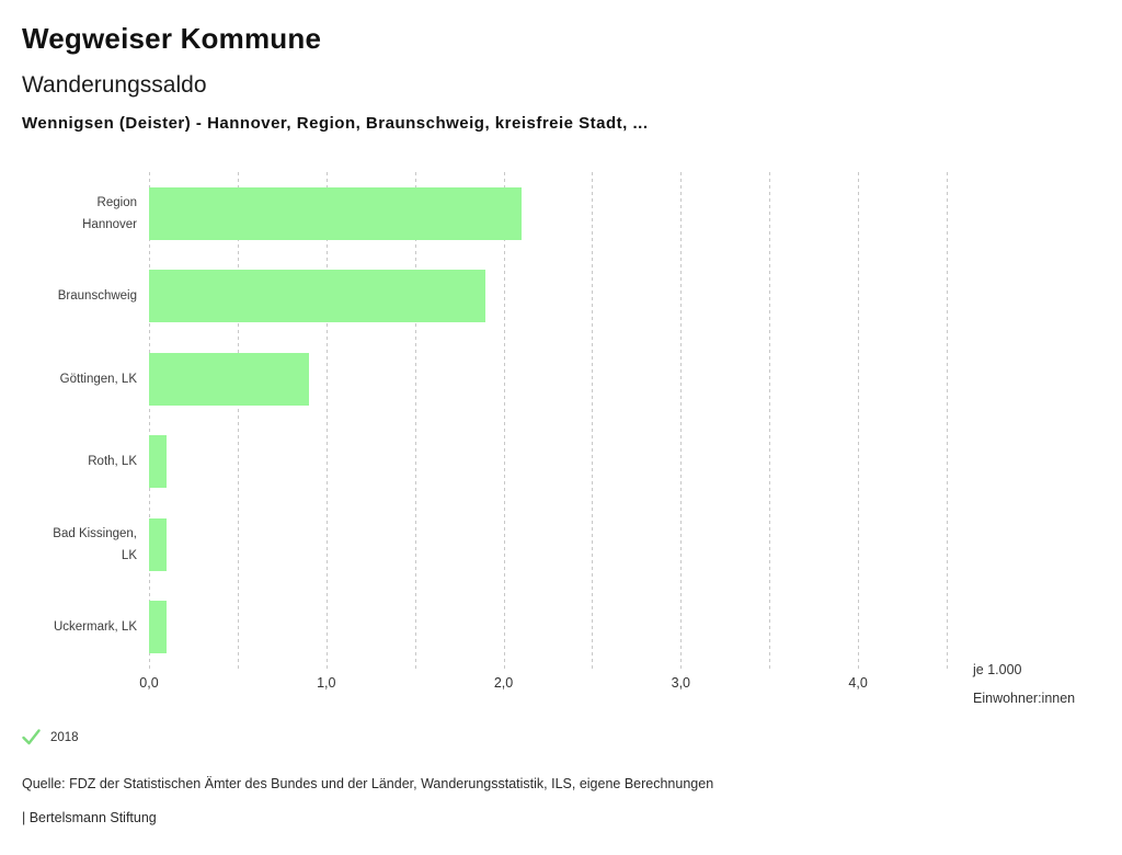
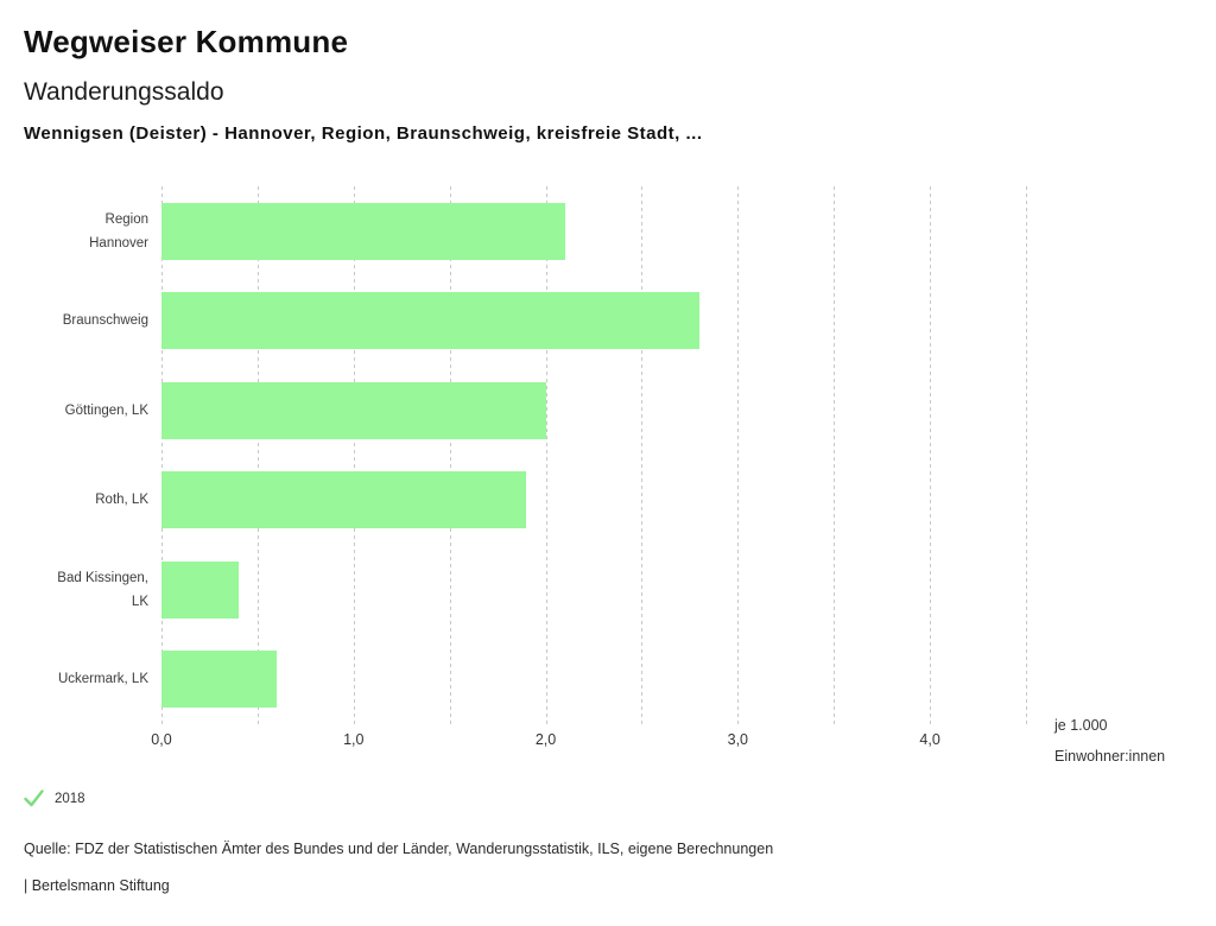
Braunschweig: 1,9 -> 2,8
Göttingen, LK: 0,9 -> 2,0
Roth, LK: 0,1 -> 1,9
Bad Kissingen, LK: 0,1 -> 0,4
Uckermark, LK: 0,1 -> 0,6
